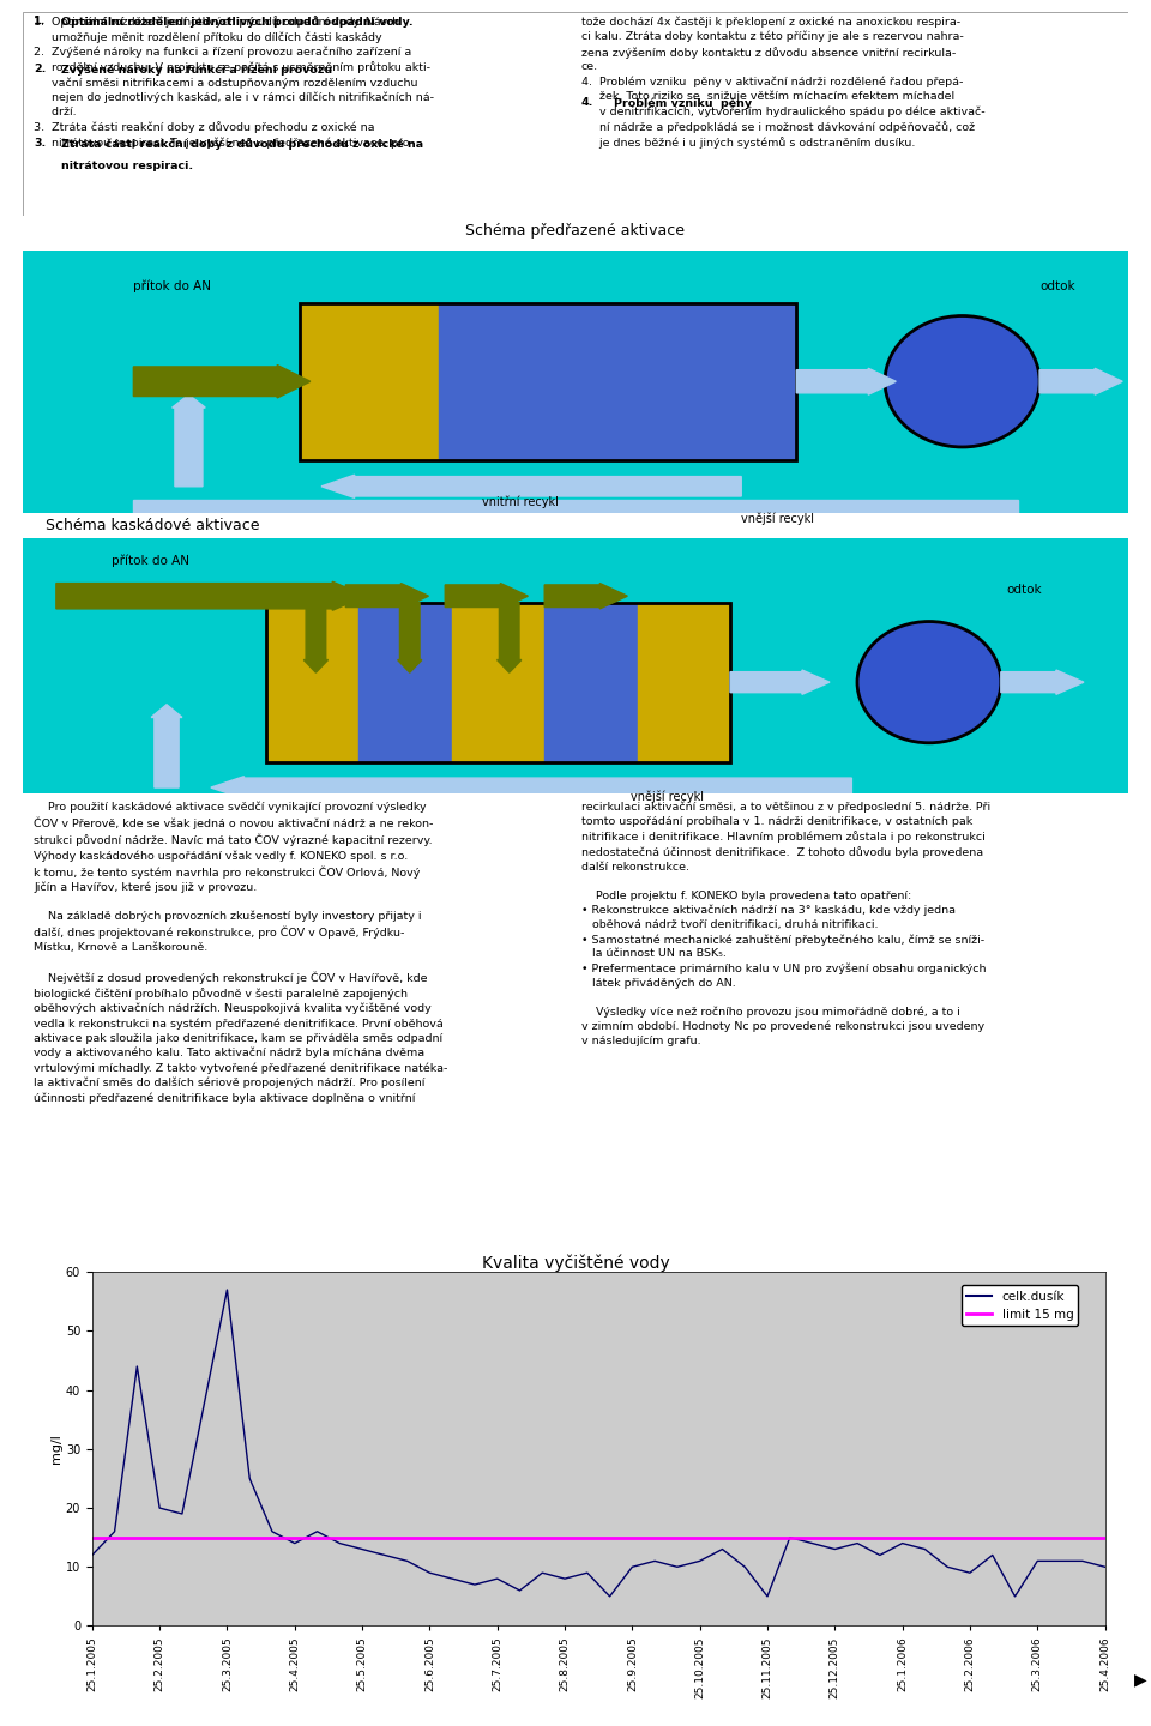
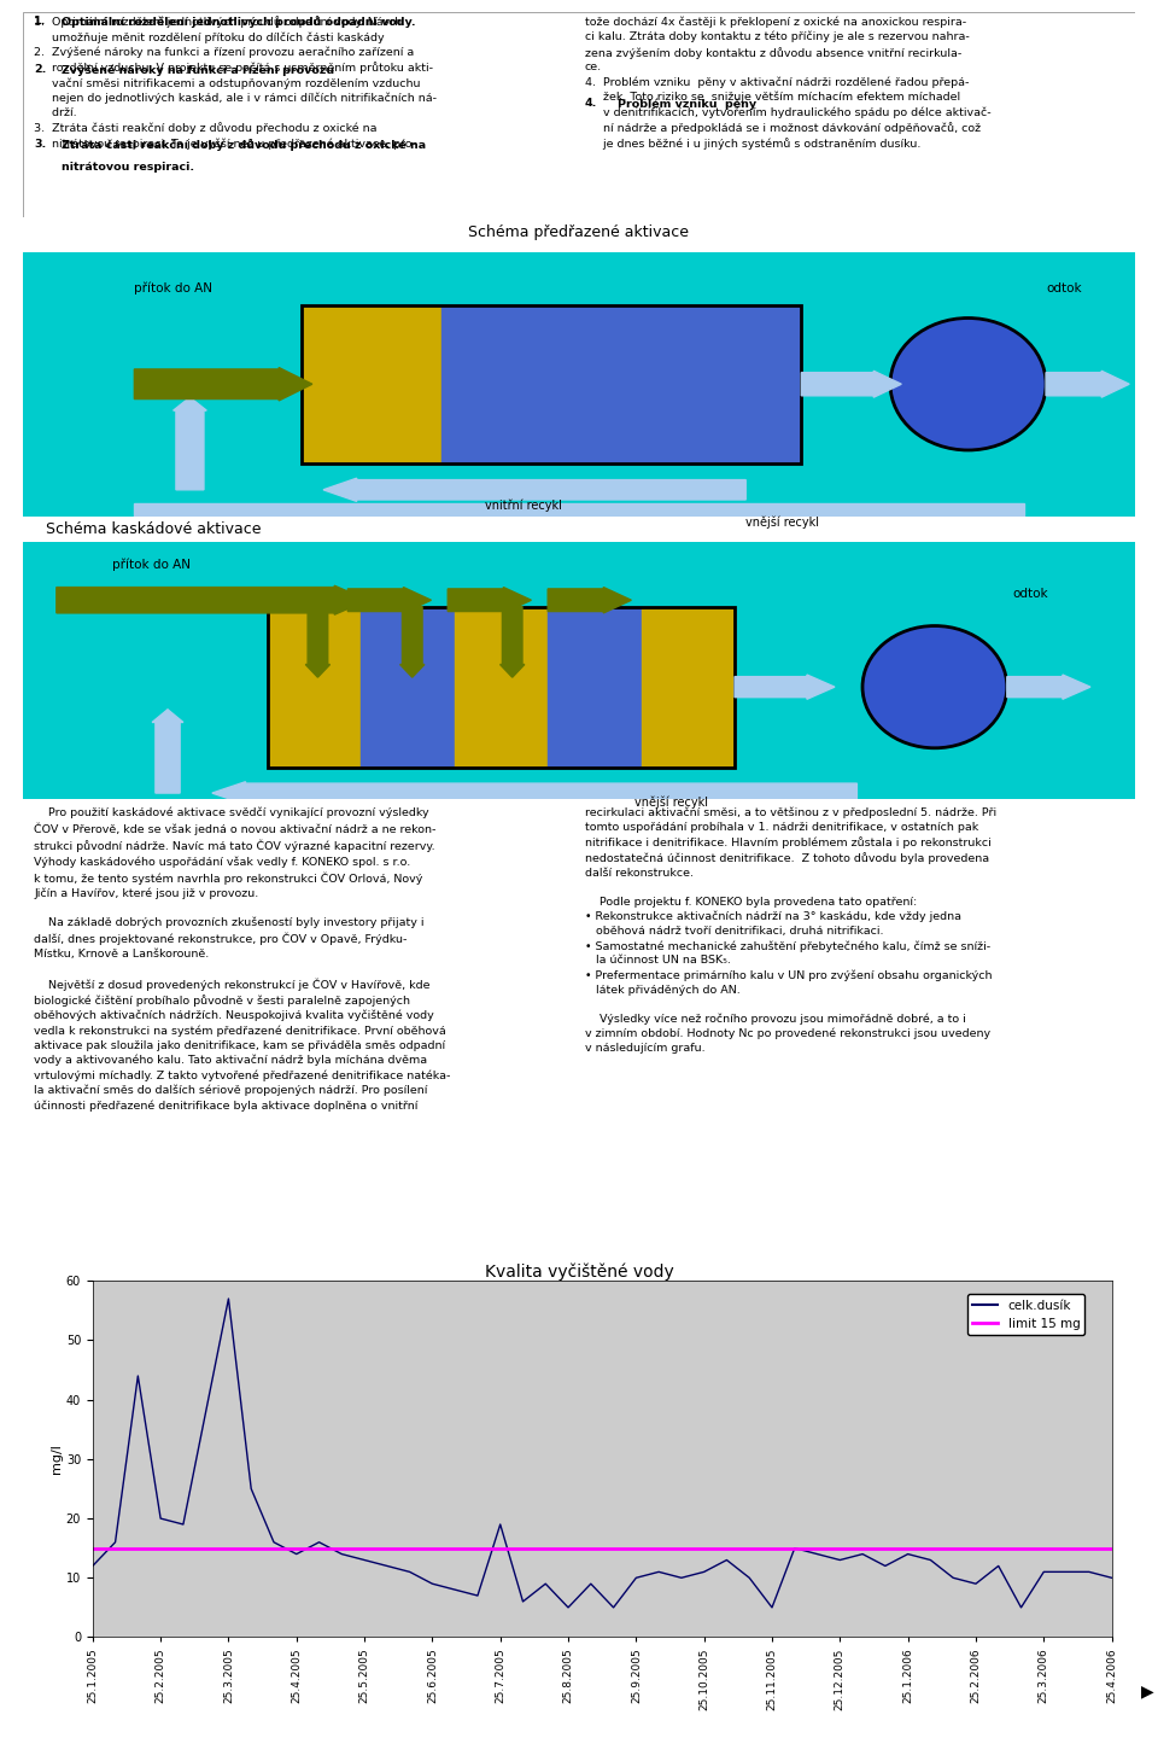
25.7.2005: 8 -> 19
25.8.2005: 8 -> 5
